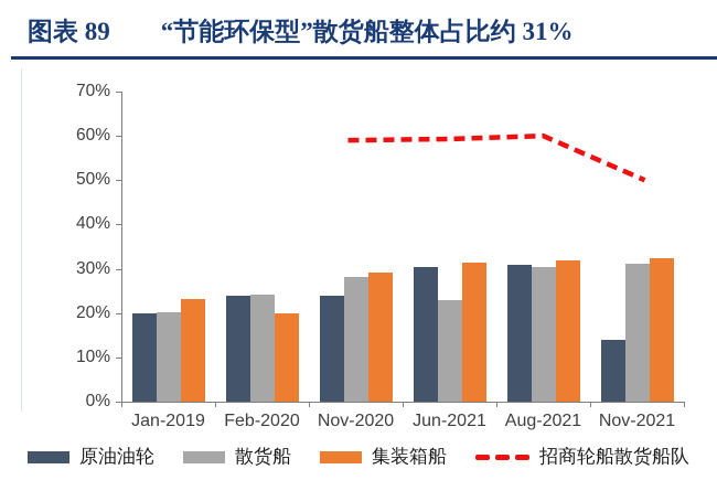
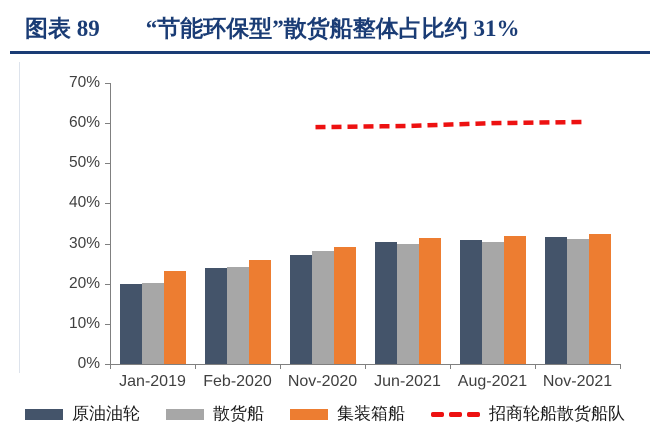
集装箱船/Feb-2020: 20% -> 26%
原油油轮/Nov-2020: 24% -> 27%
散货船/Jun-2021: 23% -> 30%
原油油轮/Nov-2021: 14% -> 32%
招商轮船散货船队/Nov-2021: 50% -> 60%
